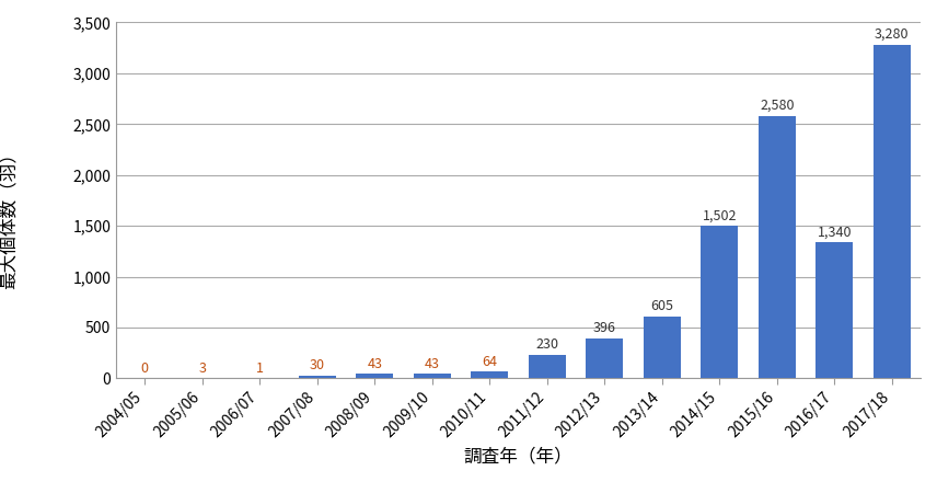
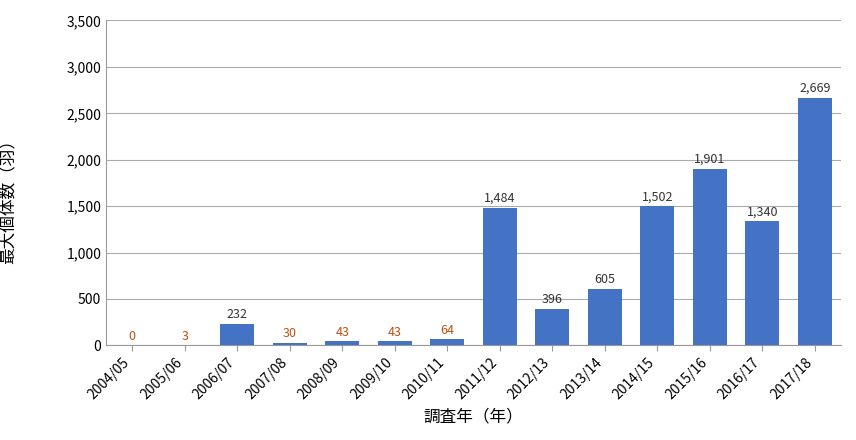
2006/07: 1 -> 232
2011/12: 230 -> 1,484
2015/16: 2,580 -> 1,901
2017/18: 3,280 -> 2,669
